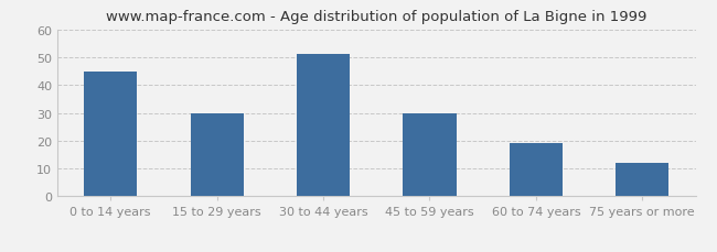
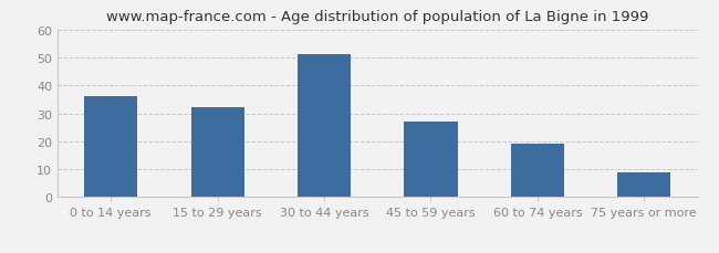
0 to 14 years: 45 -> 36
15 to 29 years: 30 -> 32
45 to 59 years: 30 -> 27
75 years or more: 12 -> 9
